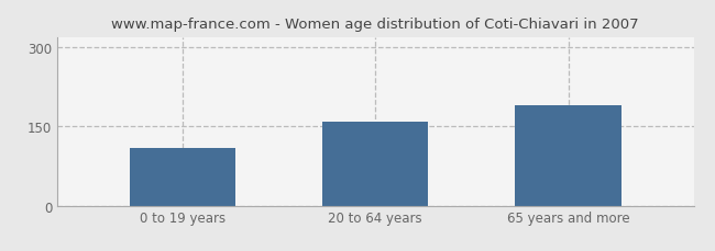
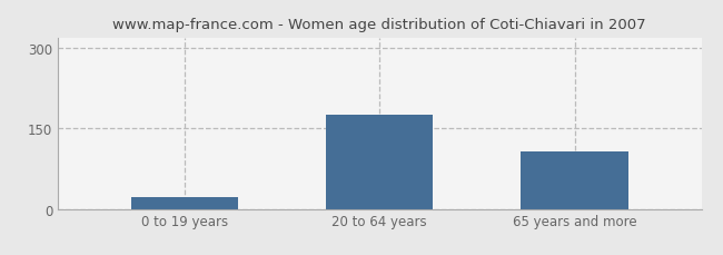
0 to 19 years: 110 -> 22
20 to 64 years: 160 -> 175
65 years and more: 190 -> 107
